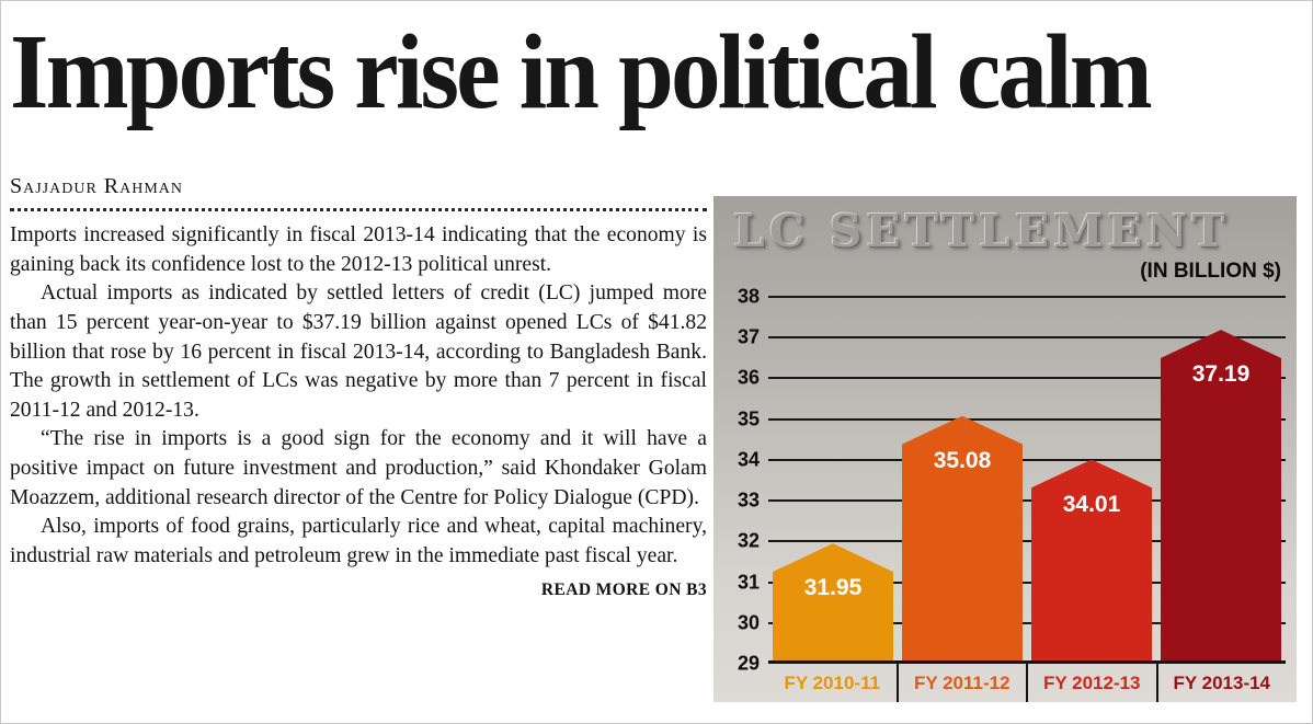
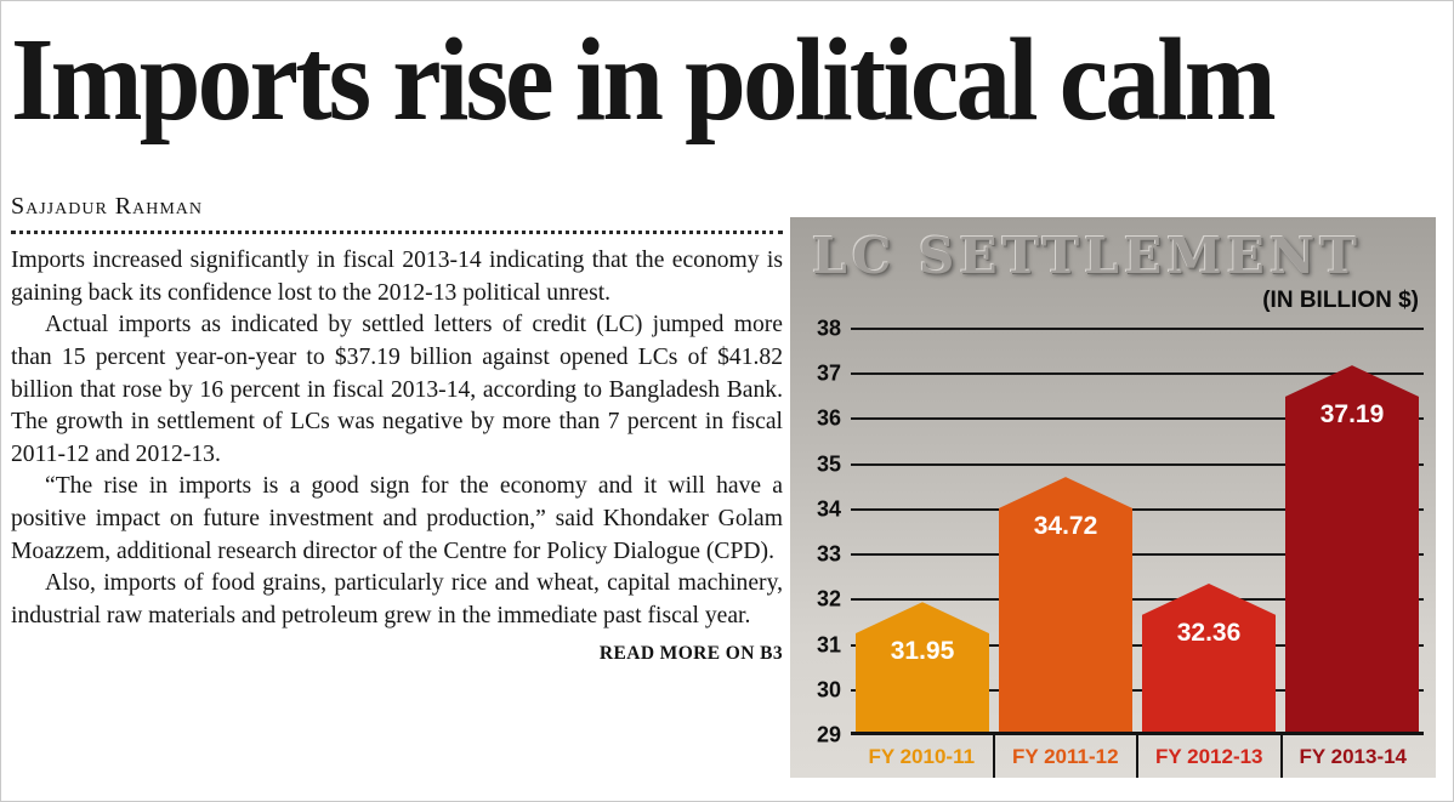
FY 2011-12: 35.08 -> 34.72
FY 2012-13: 34.01 -> 32.36
